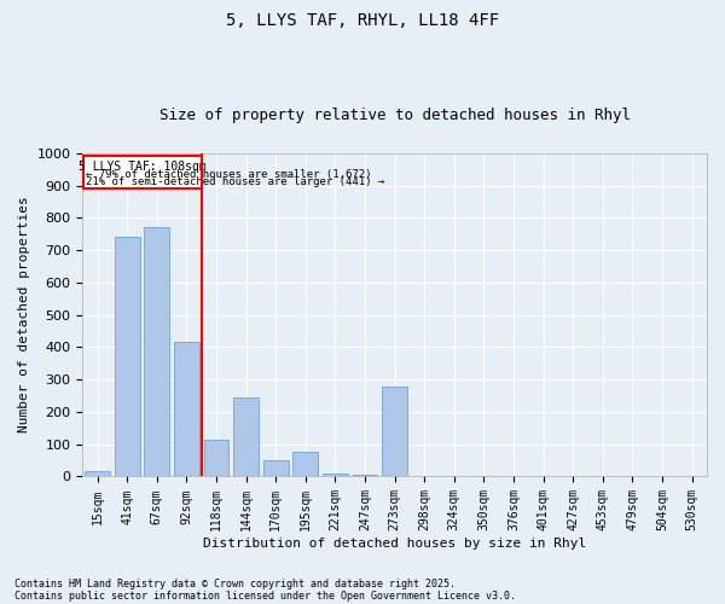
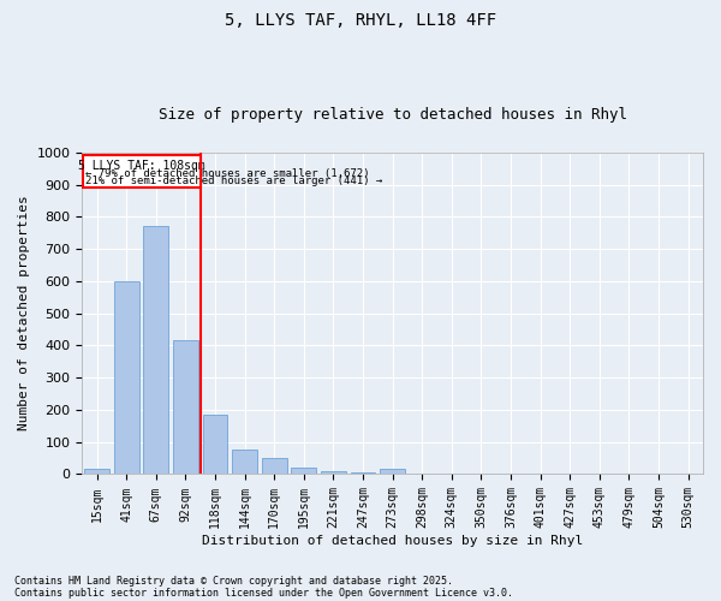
41sqm: 740 -> 600
118sqm: 115 -> 185
144sqm: 245 -> 75
195sqm: 75 -> 20
273sqm: 280 -> 15
